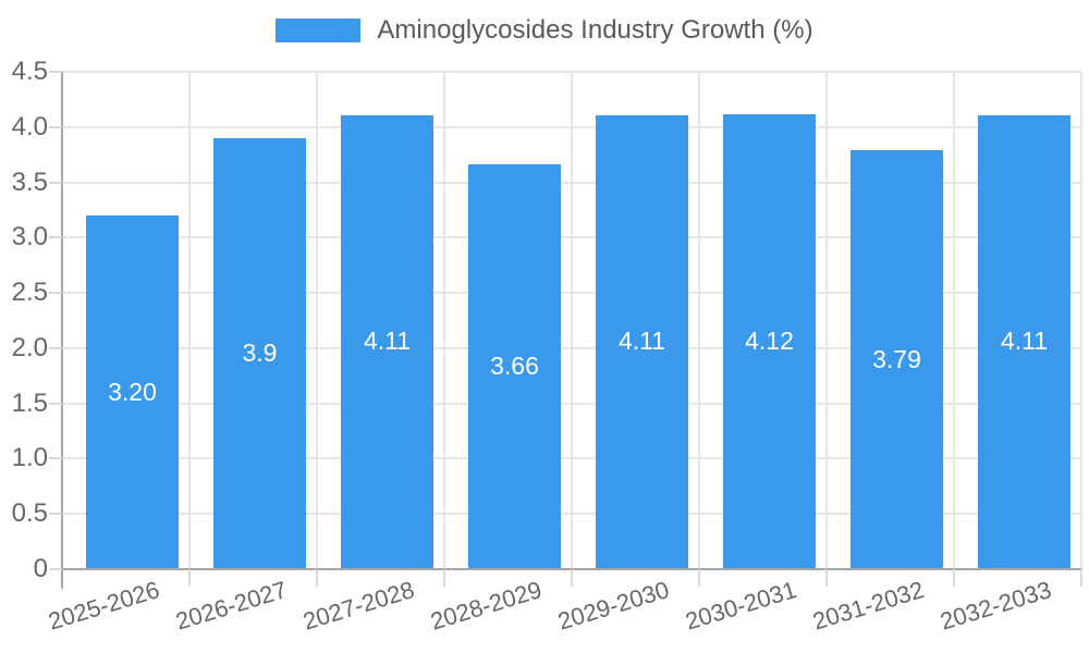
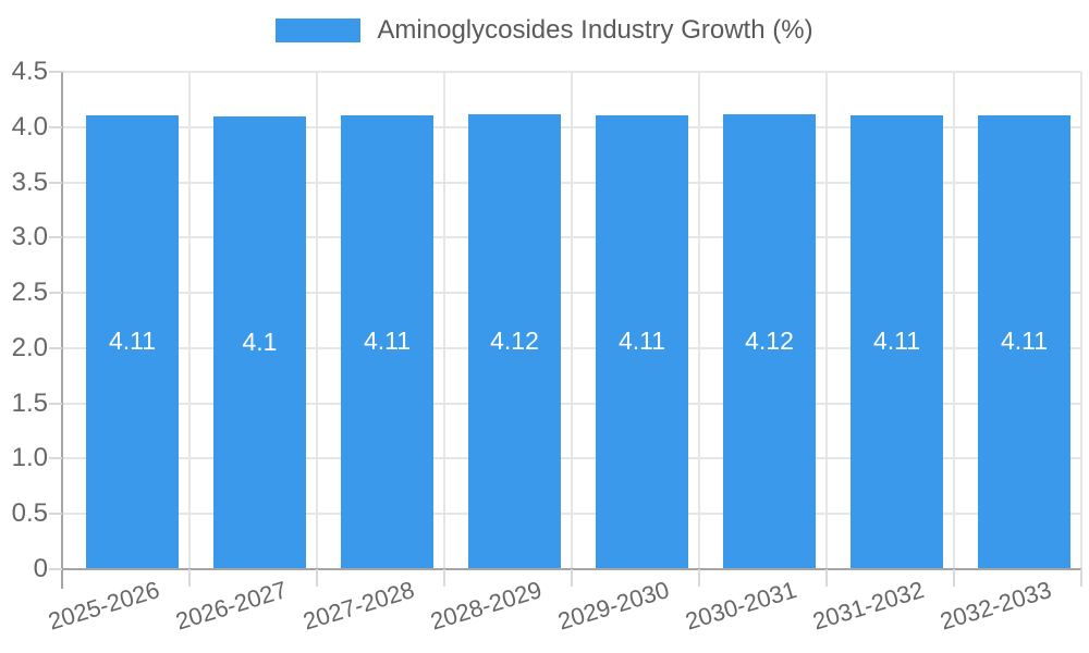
2025-2026: 3.20 -> 4.11
2026-2027: 3.9 -> 4.1
2028-2029: 3.66 -> 4.12
2031-2032: 3.79 -> 4.11
